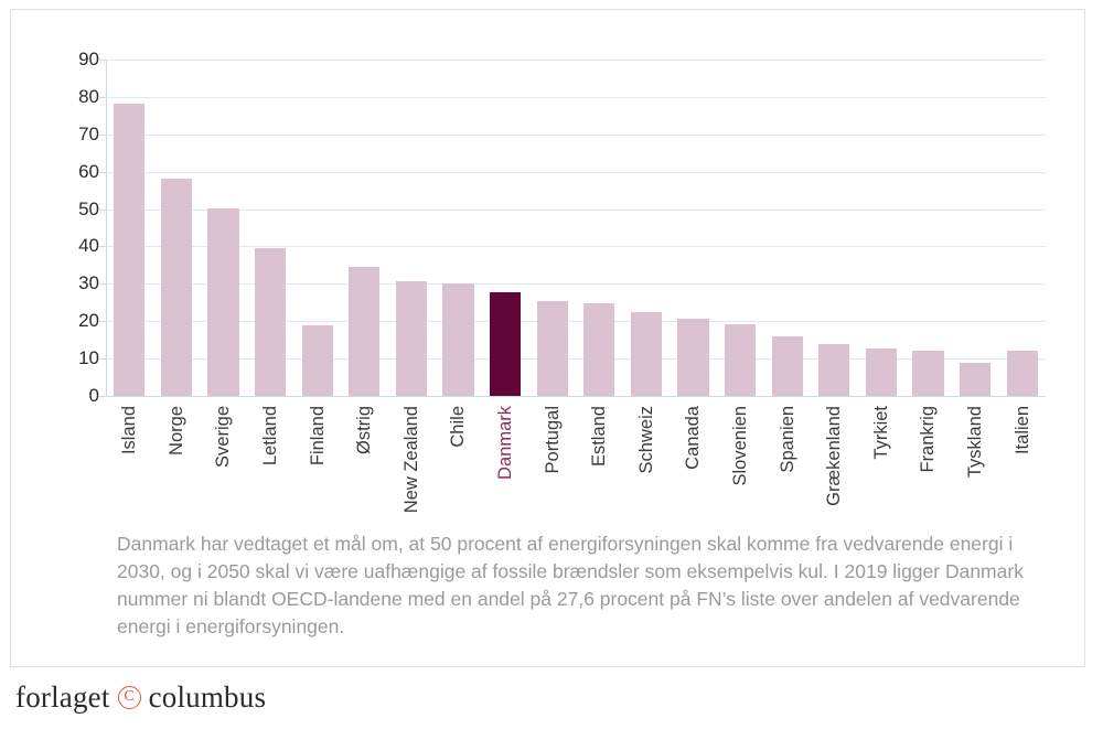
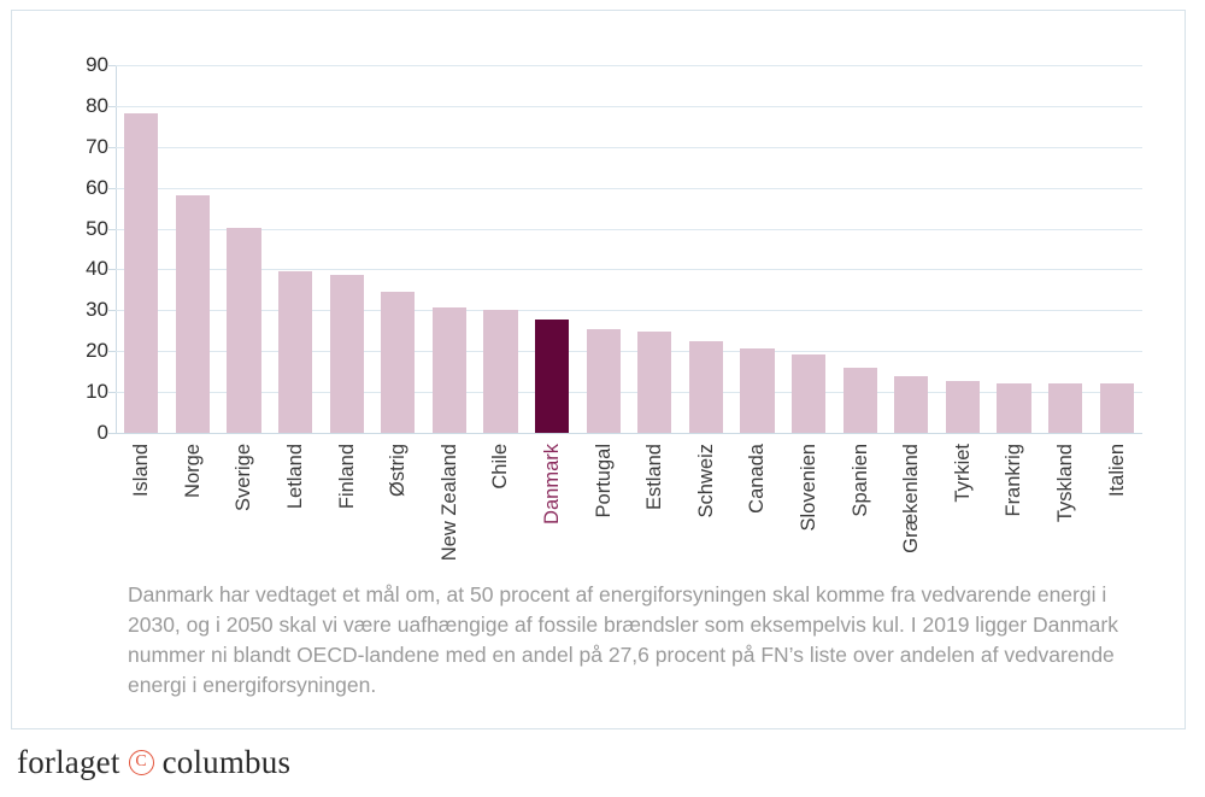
Finland: 19 -> 39
Tyskland: 9 -> 12
